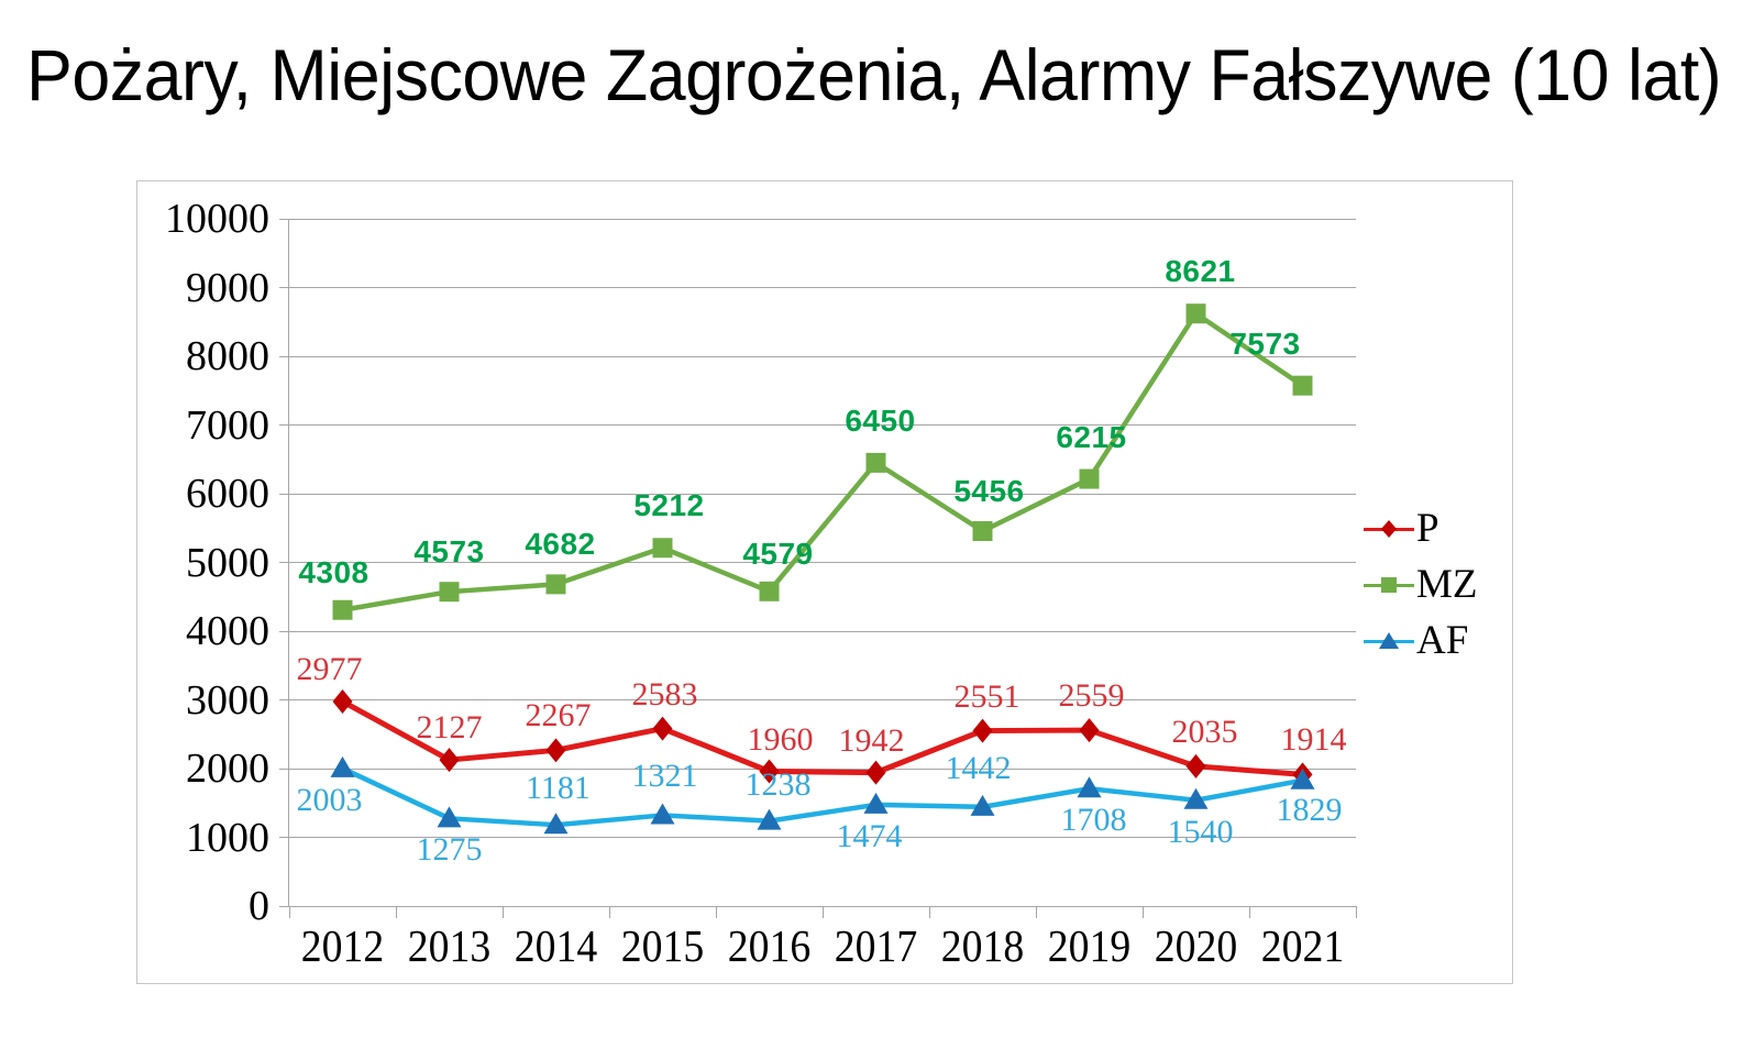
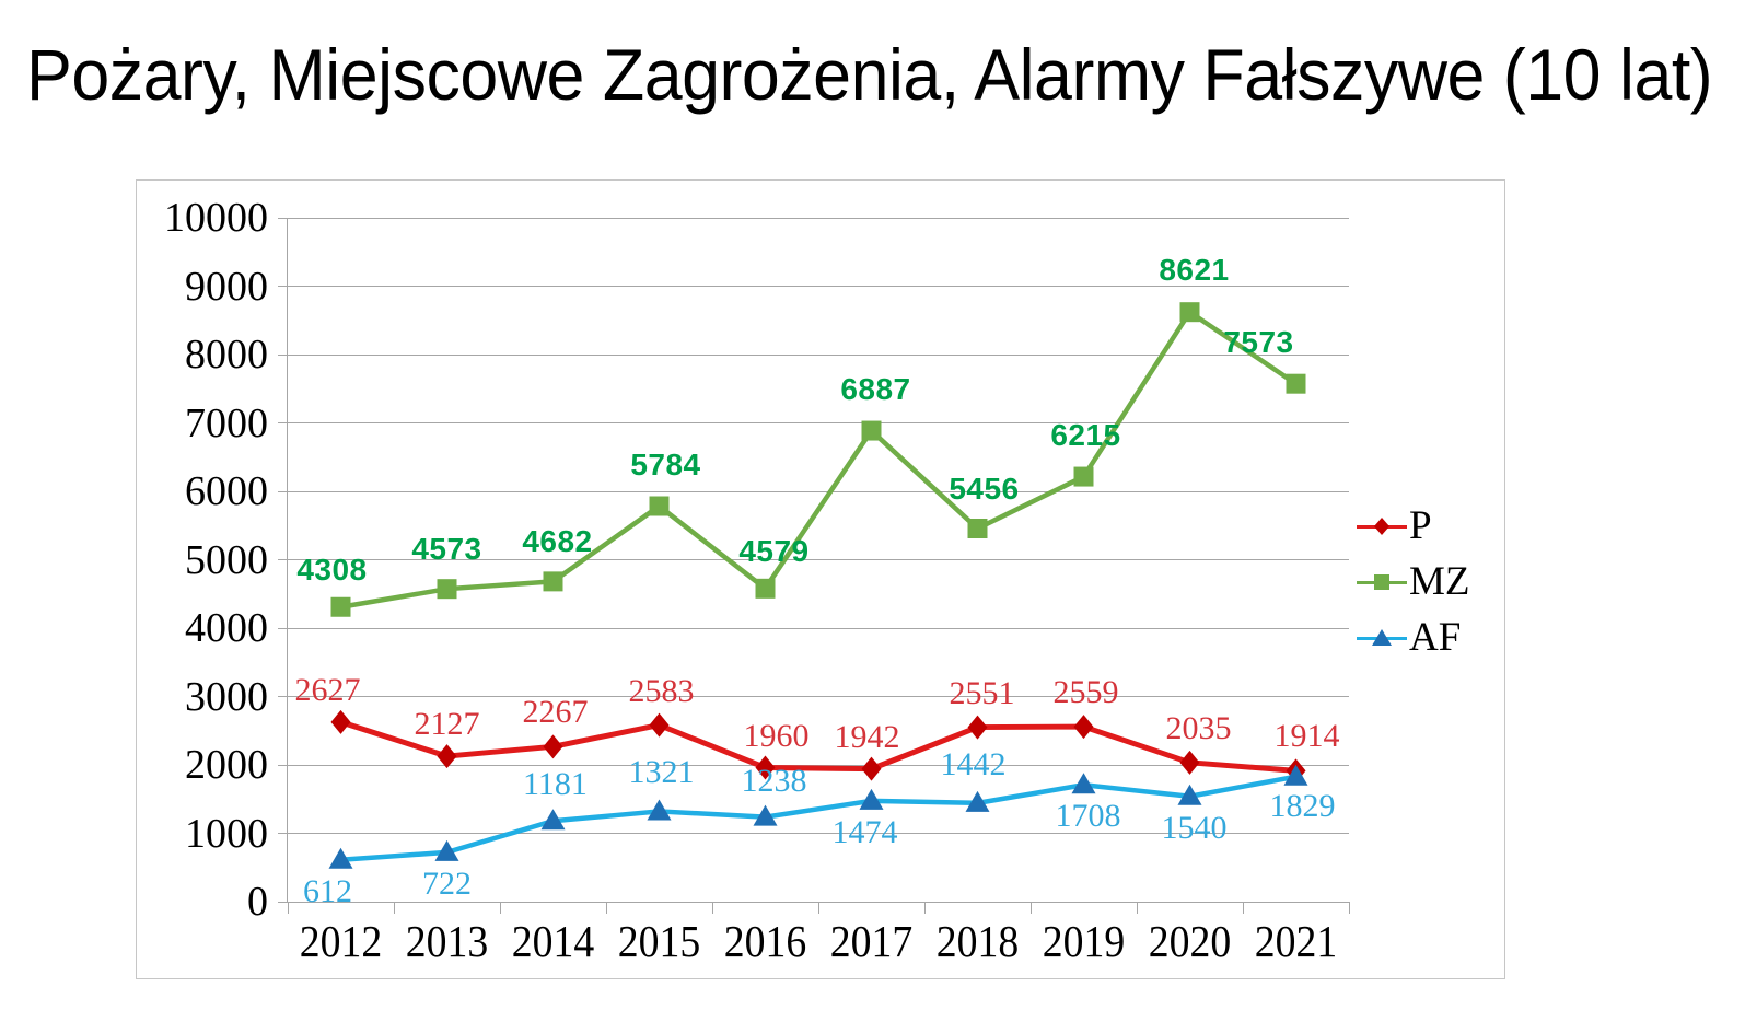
P/2012: 2977 -> 2627
AF/2012: 2003 -> 612
AF/2013: 1275 -> 722
MZ/2015: 5212 -> 5784
MZ/2017: 6450 -> 6887
